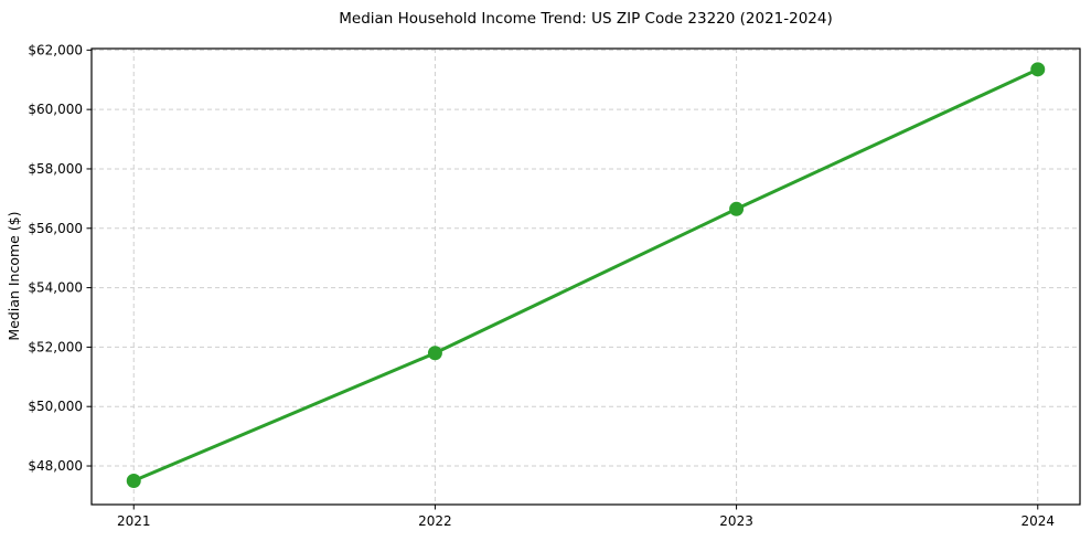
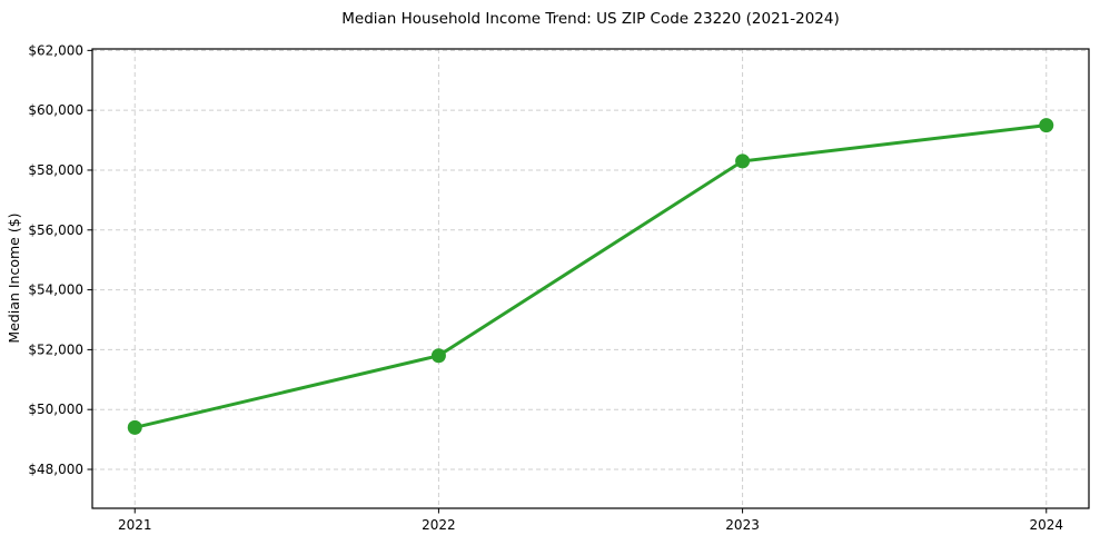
2021: $47500 -> $49400
2023: $56600 -> $58300
2024: $61400 -> $59500
